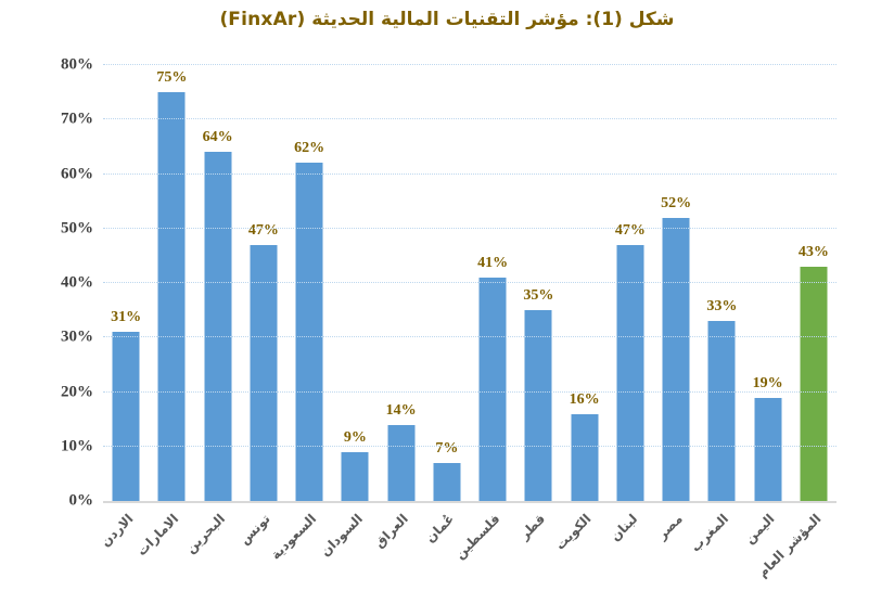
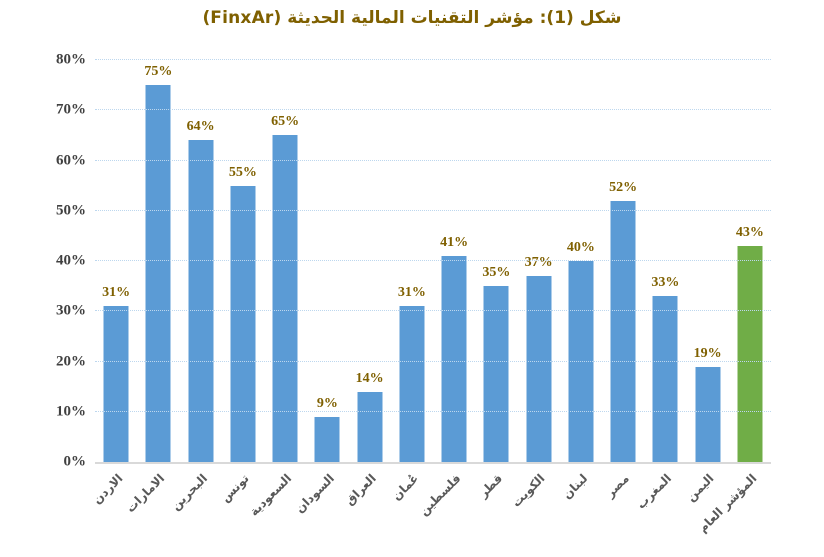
تونس: 47% -> 55%
السعودية: 62% -> 65%
عُمان: 7% -> 31%
الكويت: 16% -> 37%
لبنان: 47% -> 40%
